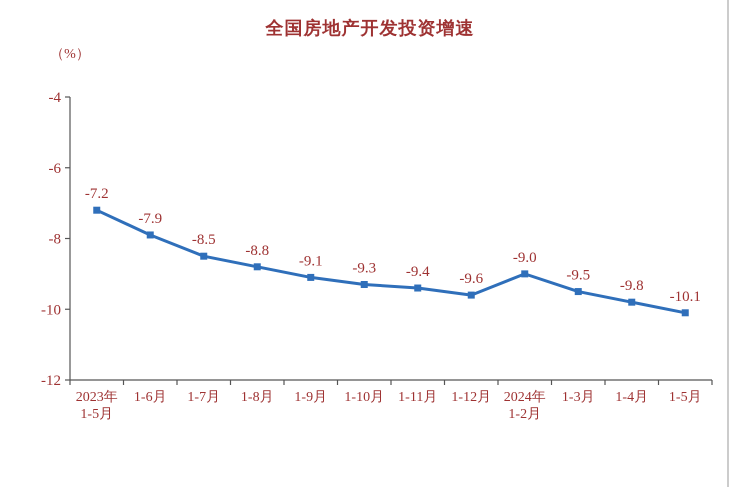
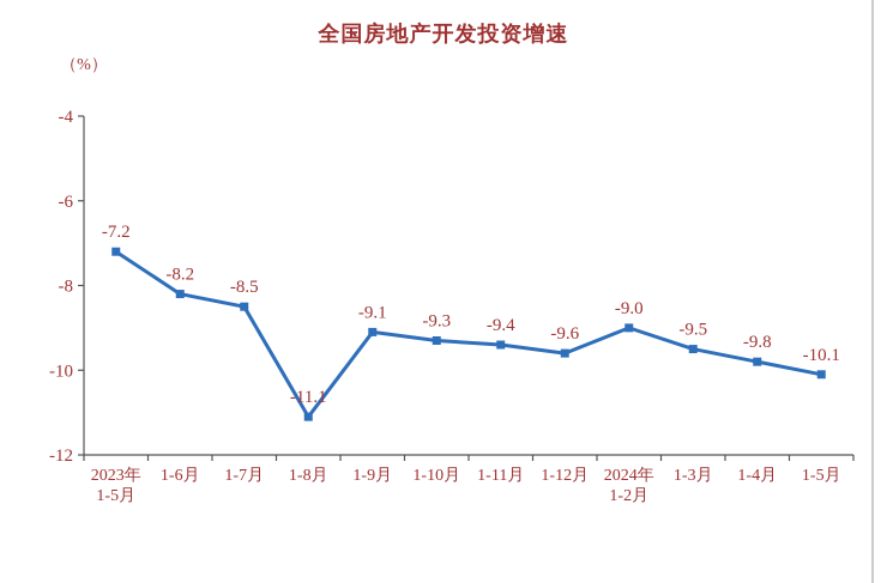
1-6月: -7.9 -> -8.2
1-8月: -8.8 -> -11.1
